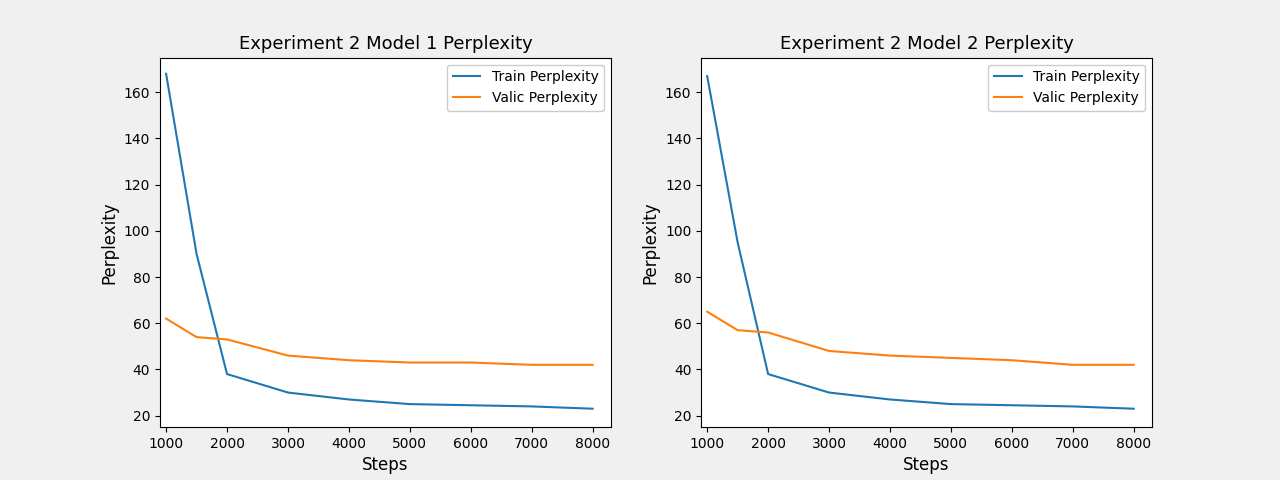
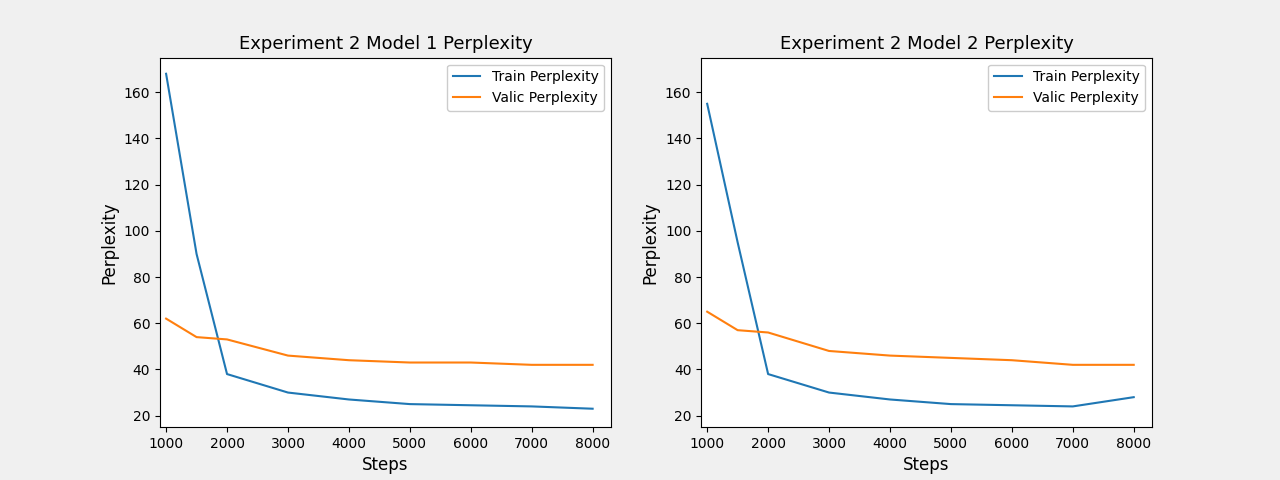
Experiment 2 Model 2 Perplexity/Train Perplexity/1000: 167.0 -> 155.0
Experiment 2 Model 2 Perplexity/Train Perplexity/8000: 23.0 -> 28.0
